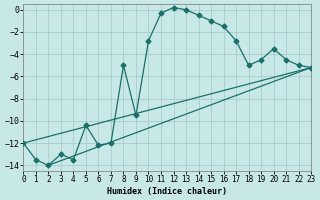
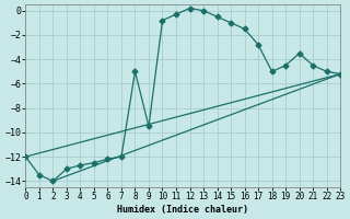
4: -13.5 -> -12.7
5: -10.4 -> -12.5
10: -2.8 -> -0.8
